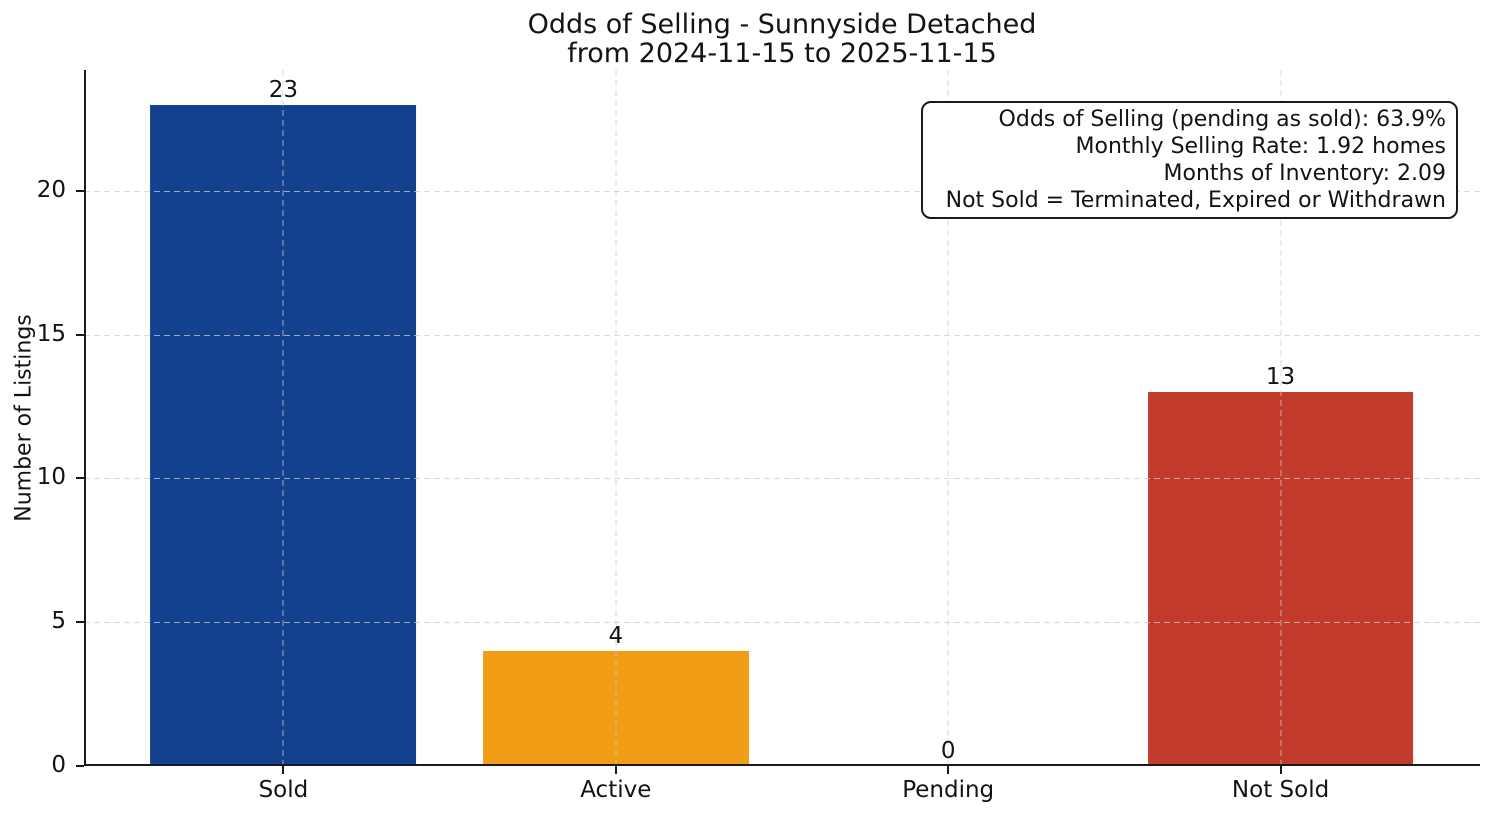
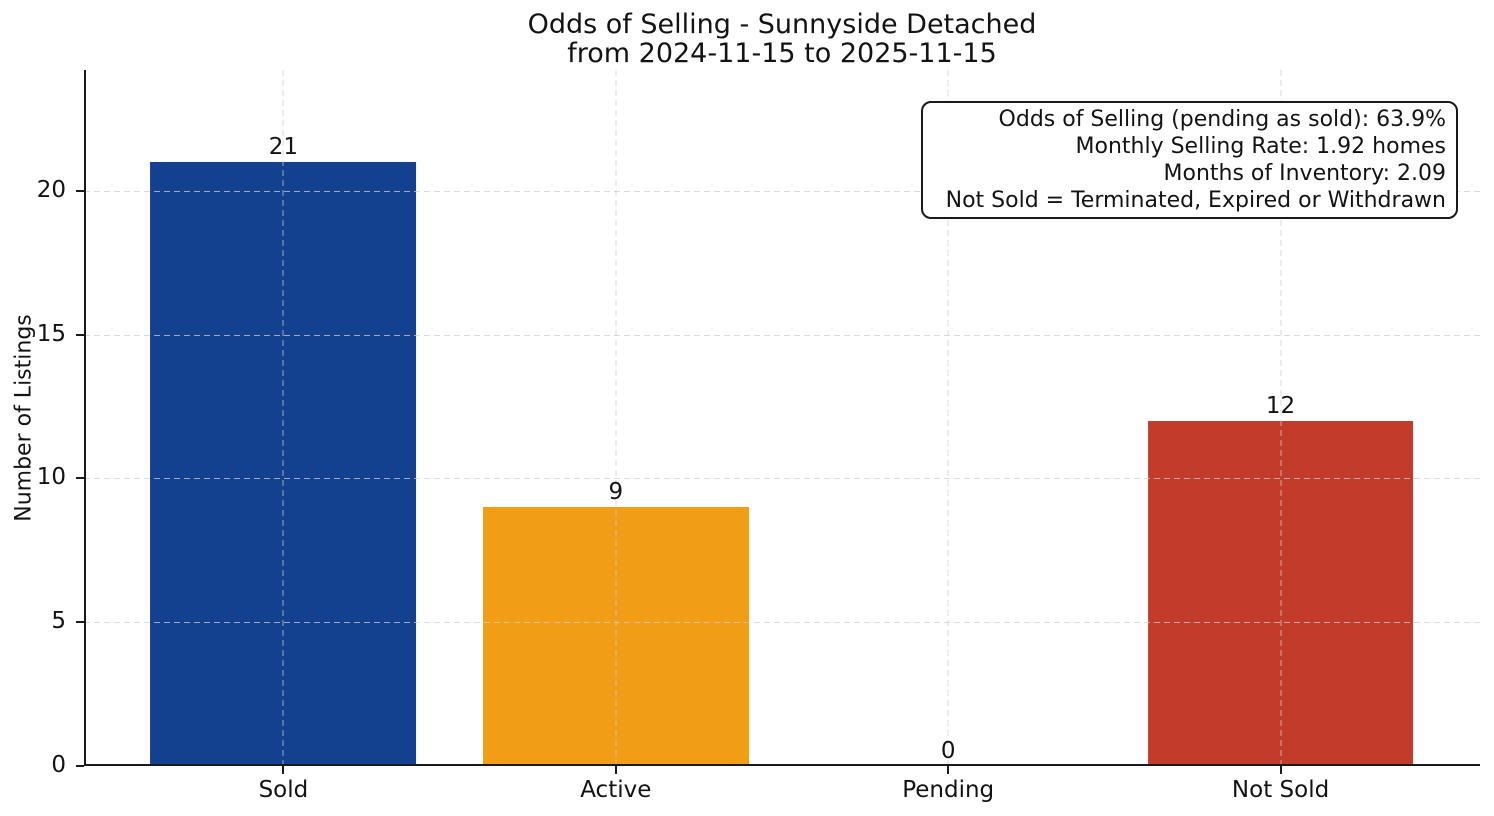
Sold: 23 -> 21
Active: 4 -> 9
Not Sold: 13 -> 12
